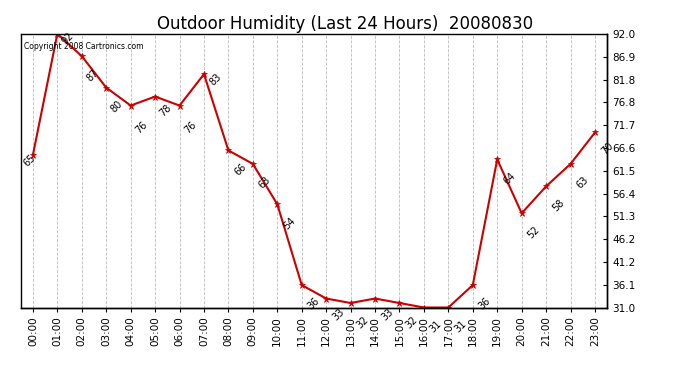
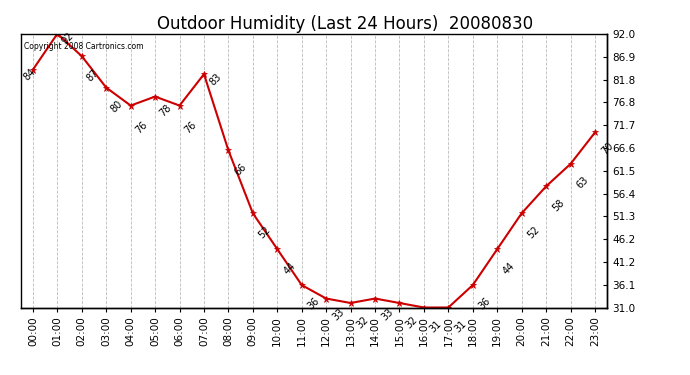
00:00: 65 -> 84
09:00: 63 -> 52
10:00: 54 -> 44
19:00: 64 -> 44
